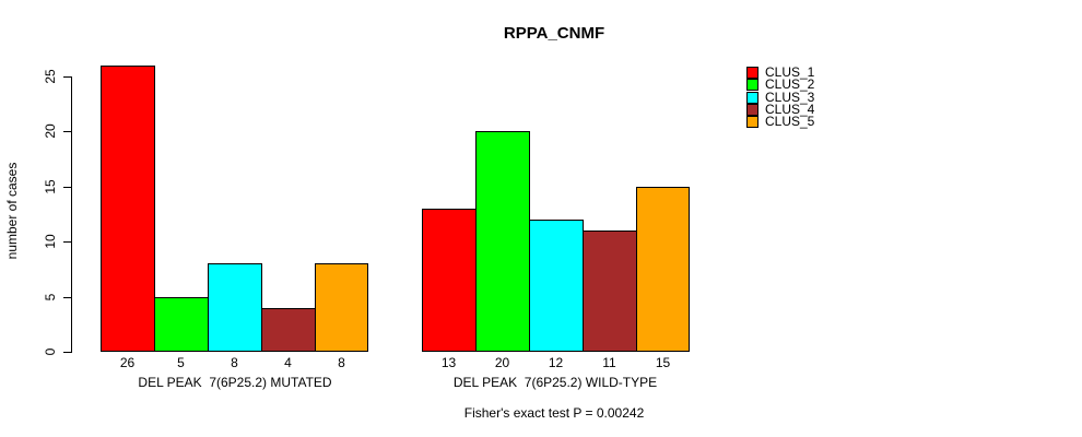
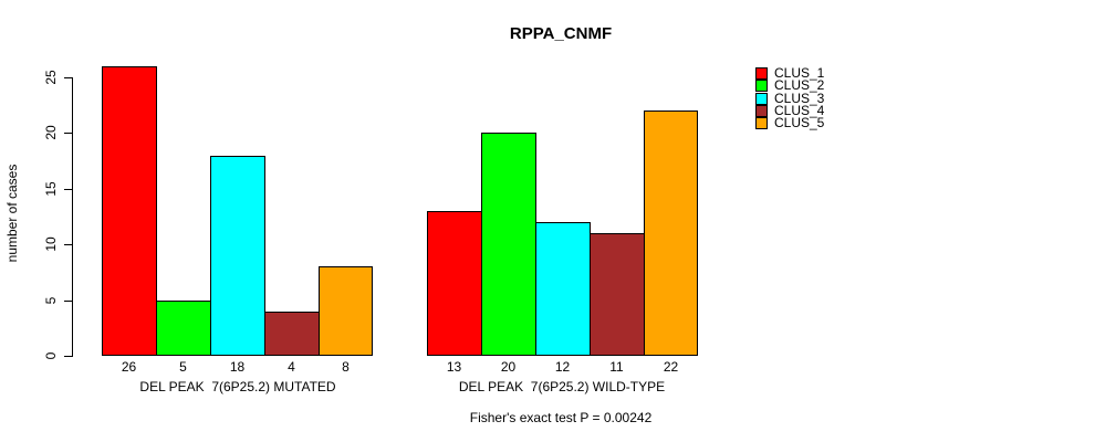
CLUS_3/DEL PEAK 7(6P25.2) MUTATED: 8 -> 18
CLUS_5/DEL PEAK 7(6P25.2) WILD-TYPE: 15 -> 22
